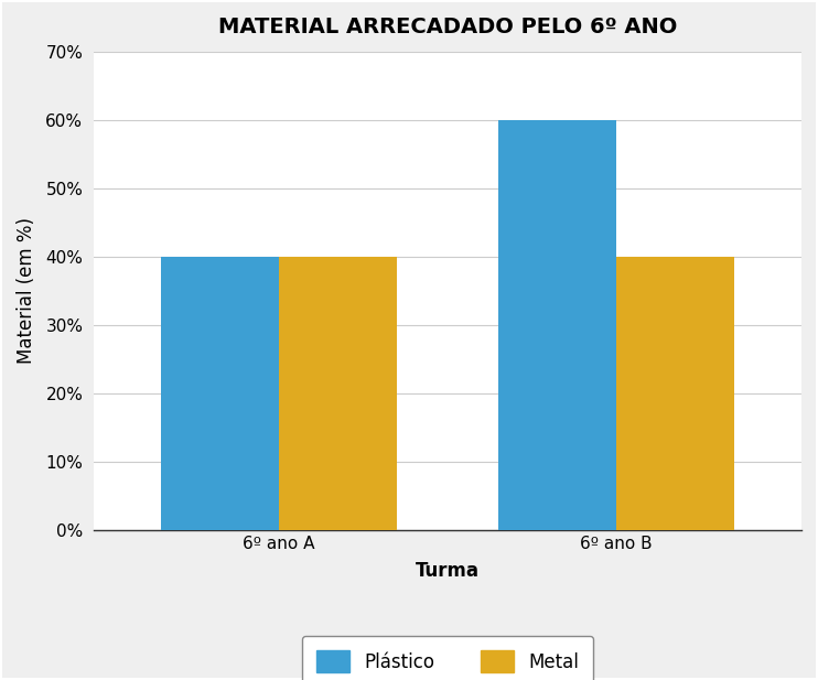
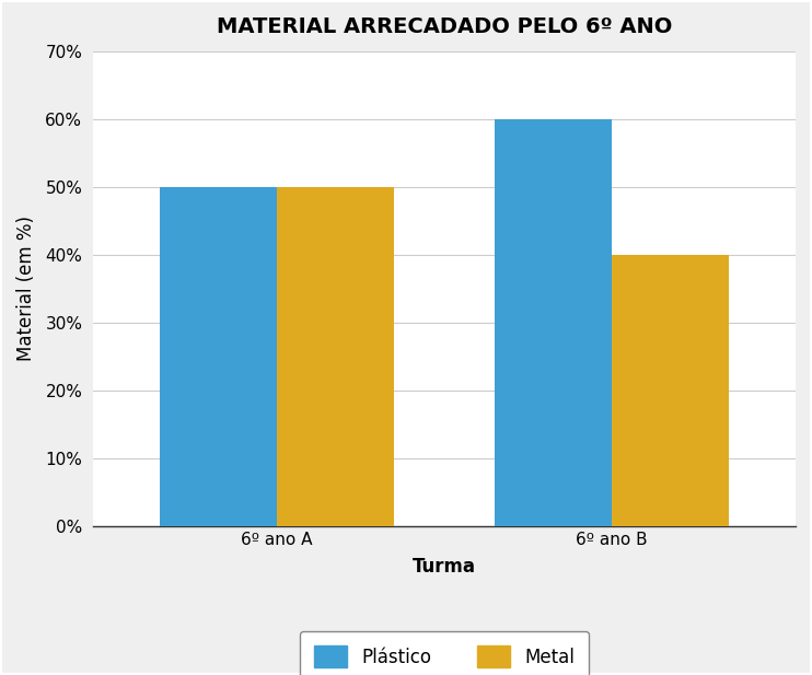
Plástico/6º ano A: 40% -> 50%
Metal/6º ano A: 40% -> 50%
